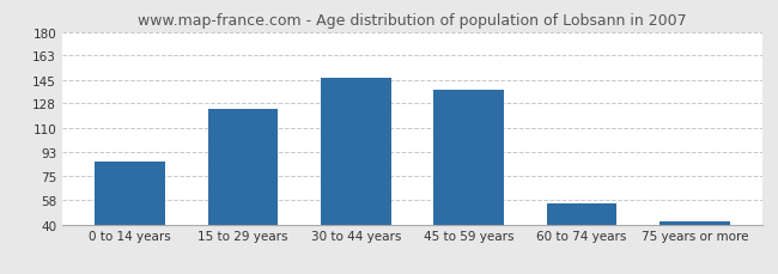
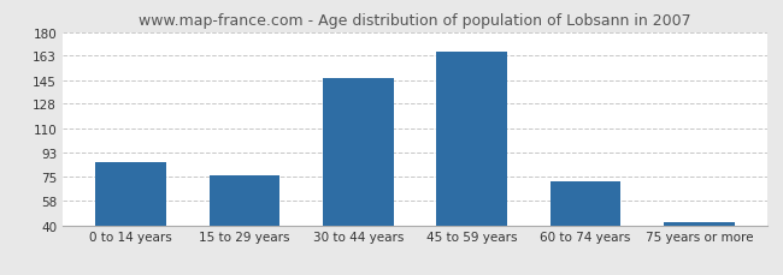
15 to 29 years: 124 -> 76
45 to 59 years: 138 -> 166
60 to 74 years: 55 -> 72
